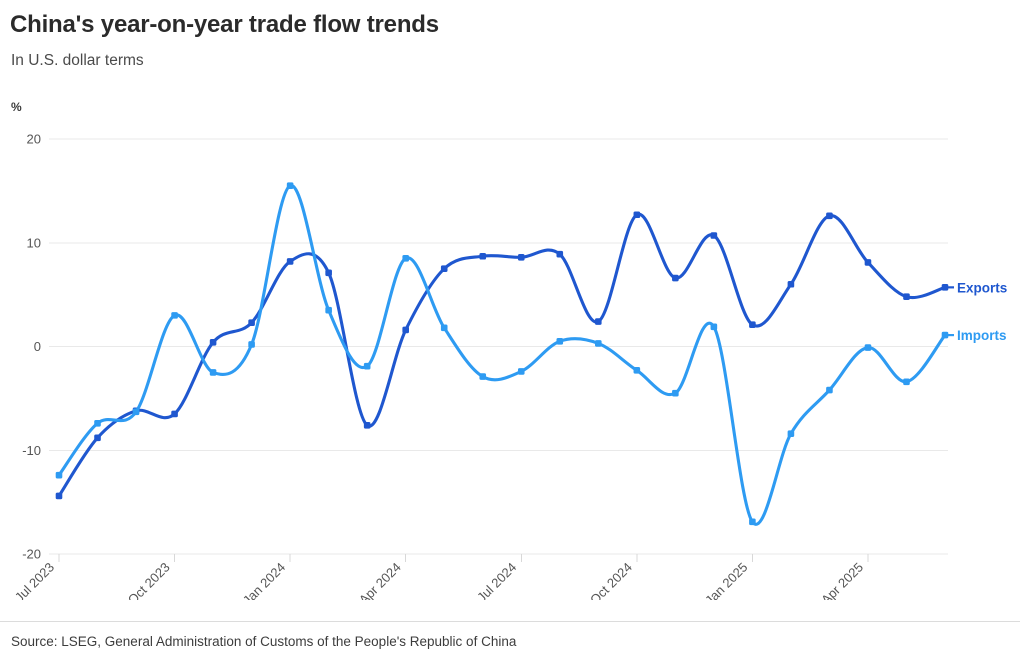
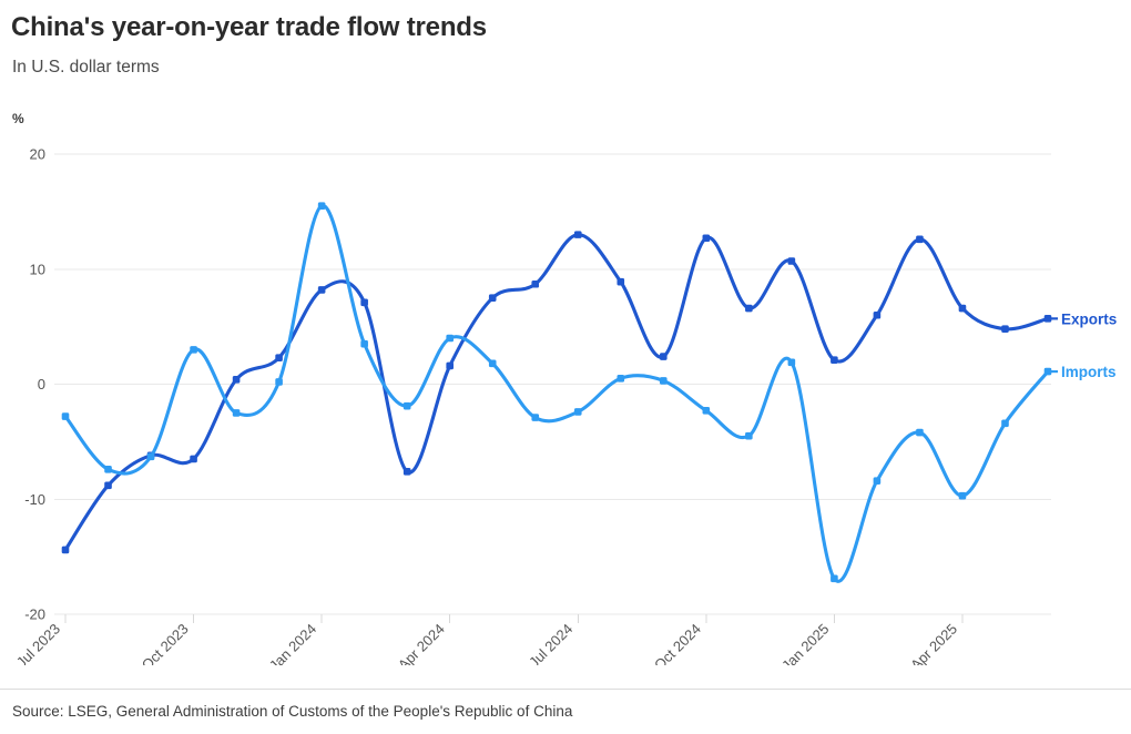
Imports/Jul 2023: -12.4 -> -2.8
Imports/Apr 2024: 8.5 -> 4.0
Exports/Jul 2024: 8.6 -> 13.0
Exports/Apr 2025: 8.1 -> 6.6
Imports/Apr 2025: -0.1 -> -9.7
